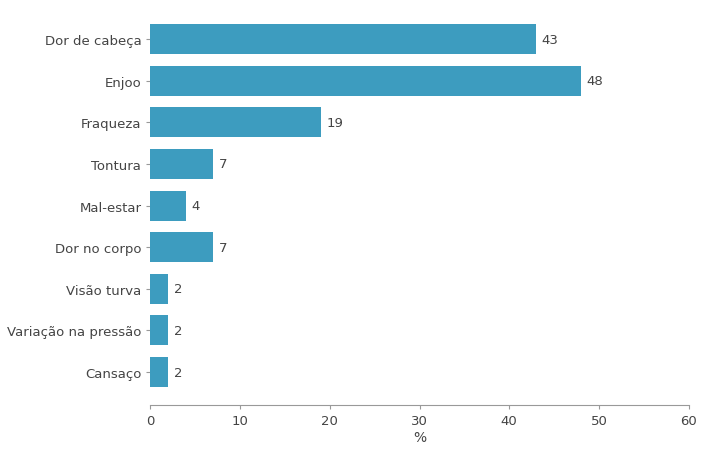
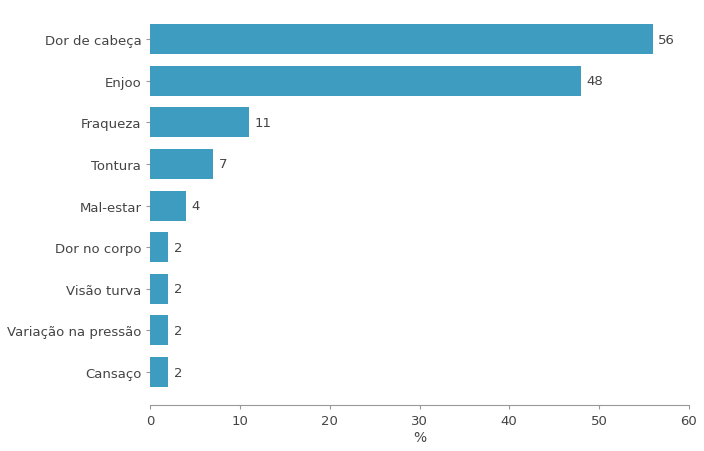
Dor de cabeça: 43 -> 56
Fraqueza: 19 -> 11
Dor no corpo: 7 -> 2
